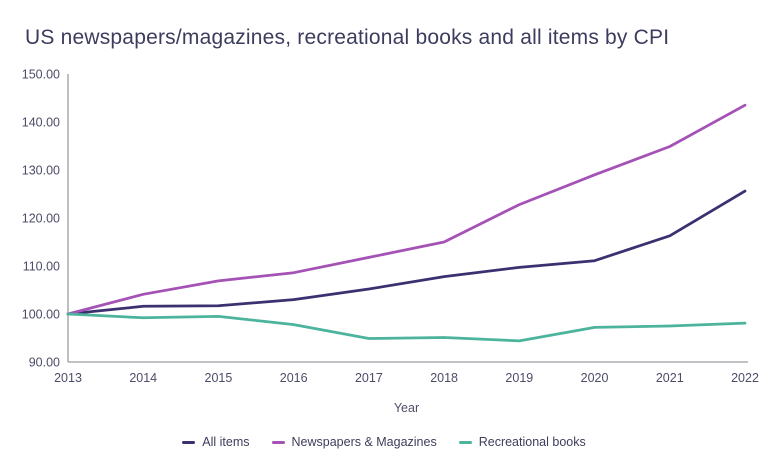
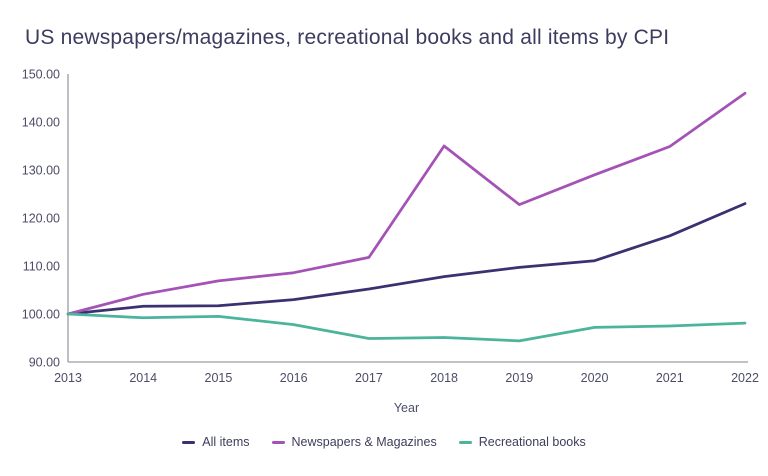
Newspapers & Magazines/2018: 115 -> 135
All items/2022: 126 -> 123
Newspapers & Magazines/2022: 144 -> 146
